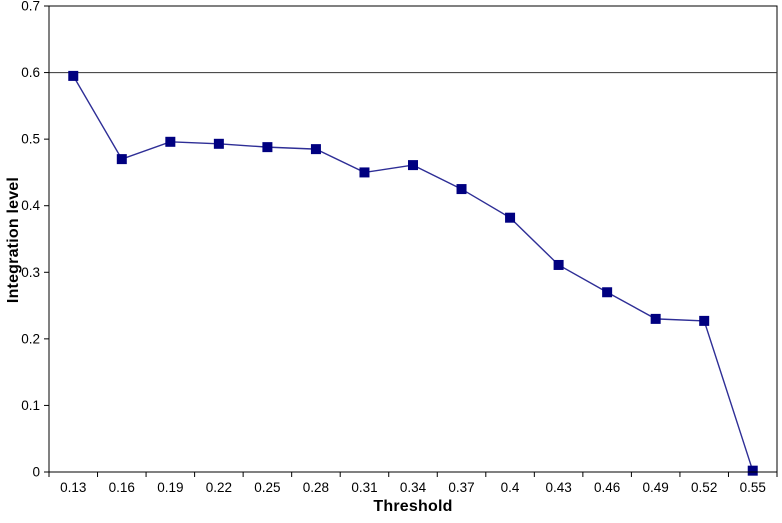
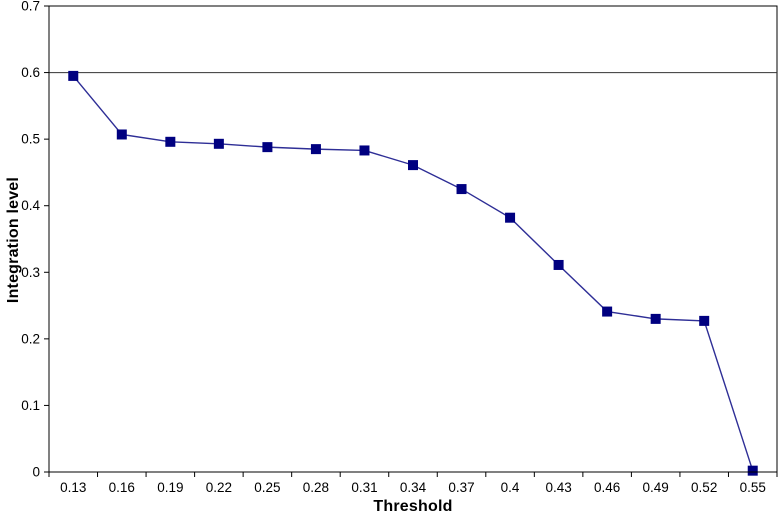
0.16: 0.47 -> 0.51
0.31: 0.45 -> 0.48
0.46: 0.27 -> 0.24
